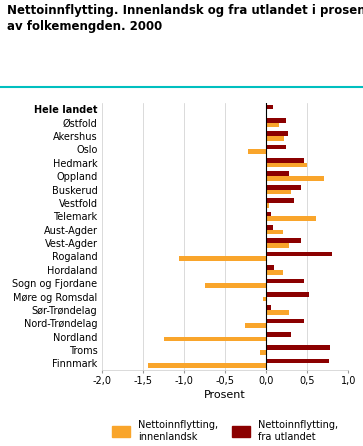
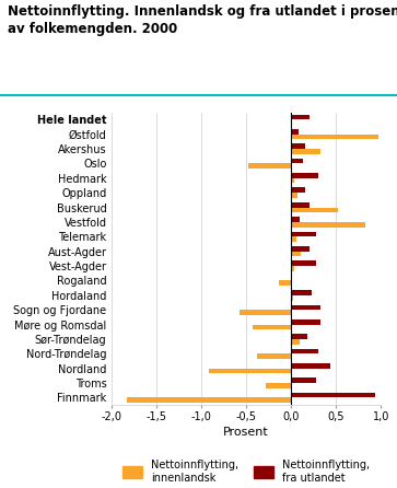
Nettoinnflytting, fra utlandet/Hele landet: 0,08 -> 0,20
Nettoinnflytting, fra utlandet/Østfold: 0,24 -> 0,08
Nettoinnflytting, innenlandsk/Østfold: 0,16 -> 0,97
Nettoinnflytting, fra utlandet/Akershus: 0,26 -> 0,15
Nettoinnflytting, innenlandsk/Akershus: 0,22 -> 0,32
Nettoinnflytting, fra utlandet/Oslo: 0,24 -> 0,13
Nettoinnflytting, innenlandsk/Oslo: -0,22 -> -0,48
Nettoinnflytting, fra utlandet/Hedmark: 0,46 -> 0,30
Nettoinnflytting, innenlandsk/Hedmark: 0,50 -> 0,03
Nettoinnflytting, fra utlandet/Oppland: 0,28 -> 0,15
Nettoinnflytting, innenlandsk/Oppland: 0,70 -> 0,07
Nettoinnflytting, fra utlandet/Buskerud: 0,42 -> 0,20
Nettoinnflytting, innenlandsk/Buskerud: 0,30 -> 0,52
Nettoinnflytting, fra utlandet/Vestfold: 0,34 -> 0,10
Nettoinnflytting, innenlandsk/Vestfold: 0,04 -> 0,83
Nettoinnflytting, fra utlandet/Telemark: 0,06 -> 0,28
Nettoinnflytting, innenlandsk/Telemark: 0,60 -> 0,06
Nettoinnflytting, fra utlandet/Aust-Agder: 0,08 -> 0,20
Nettoinnflytting, innenlandsk/Aust-Agder: 0,20 -> 0,11
Nettoinnflytting, fra utlandet/Vest-Agder: 0,42 -> 0,28
Nettoinnflytting, innenlandsk/Vest-Agder: 0,28 -> 0,04
Nettoinnflytting, fra utlandet/Rogaland: 0,80 -> 0,01
Nettoinnflytting, innenlandsk/Rogaland: -1,06 -> -0,14
Nettoinnflytting, fra utlandet/Hordaland: 0,10 -> 0,23
Nettoinnflytting, innenlandsk/Hordaland: 0,20 -> 0,02
Nettoinnflytting, fra utlandet/Sogn og Fjordane: 0,46 -> 0,33
Nettoinnflytting, innenlandsk/Sogn og Fjordane: -0,74 -> -0,57
Nettoinnflytting, fra utlandet/Møre og Romsdal: 0,52 -> 0,33
Nettoinnflytting, innenlandsk/Møre og Romsdal: -0,04 -> -0,43
Nettoinnflytting, fra utlandet/Sør-Trøndelag: 0,06 -> 0,18
Nettoinnflytting, innenlandsk/Sør-Trøndelag: 0,28 -> 0,09
Nettoinnflytting, fra utlandet/Nord-Trøndelag: 0,46 -> 0,30
Nettoinnflytting, innenlandsk/Nord-Trøndelag: -0,26 -> -0,38
Nettoinnflytting, fra utlandet/Nordland: 0,30 -> 0,43
Nettoinnflytting, innenlandsk/Nordland: -1,24 -> -0,92
Nettoinnflytting, fra utlandet/Troms: 0,78 -> 0,28
Nettoinnflytting, innenlandsk/Troms: -0,08 -> -0,28
Nettoinnflytting, fra utlandet/Finnmark: 0,76 -> 0,93
Nettoinnflytting, innenlandsk/Finnmark: -1,44 -> -1,83
